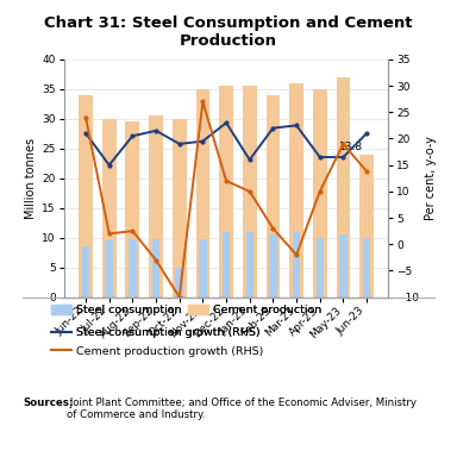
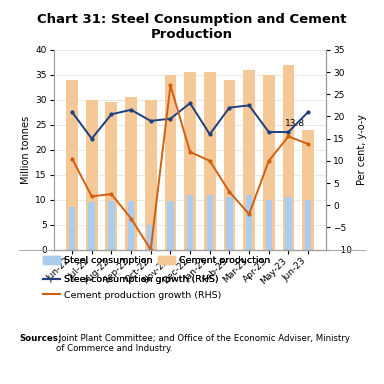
Cement production growth (RHS)/Jun-22: 24.0 -> 10.5
Cement production growth (RHS)/May-23: 19.0 -> 15.5
